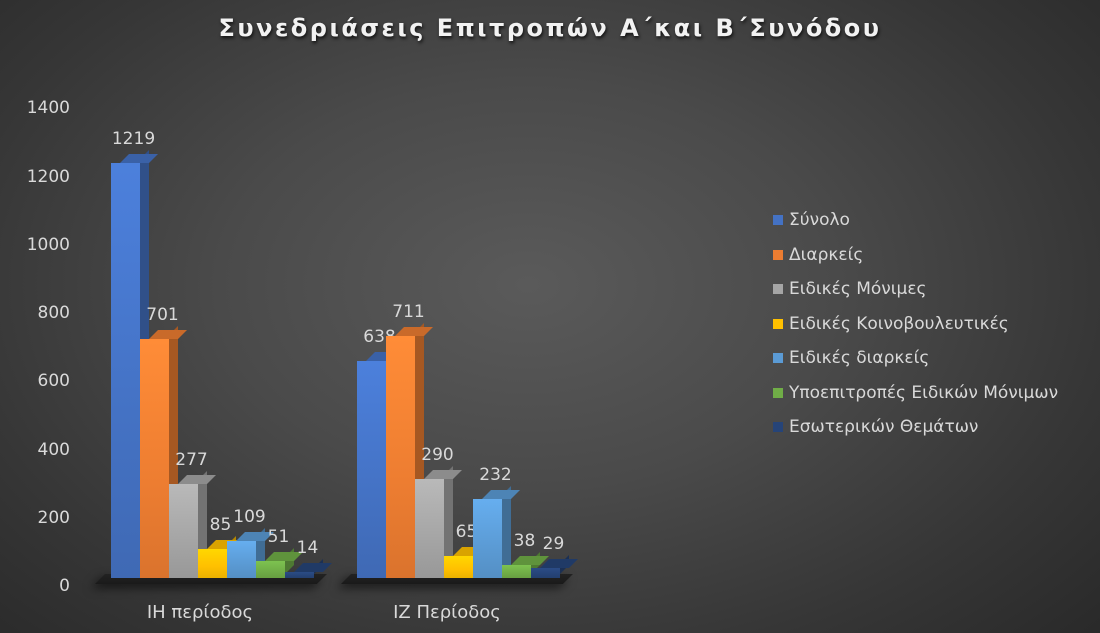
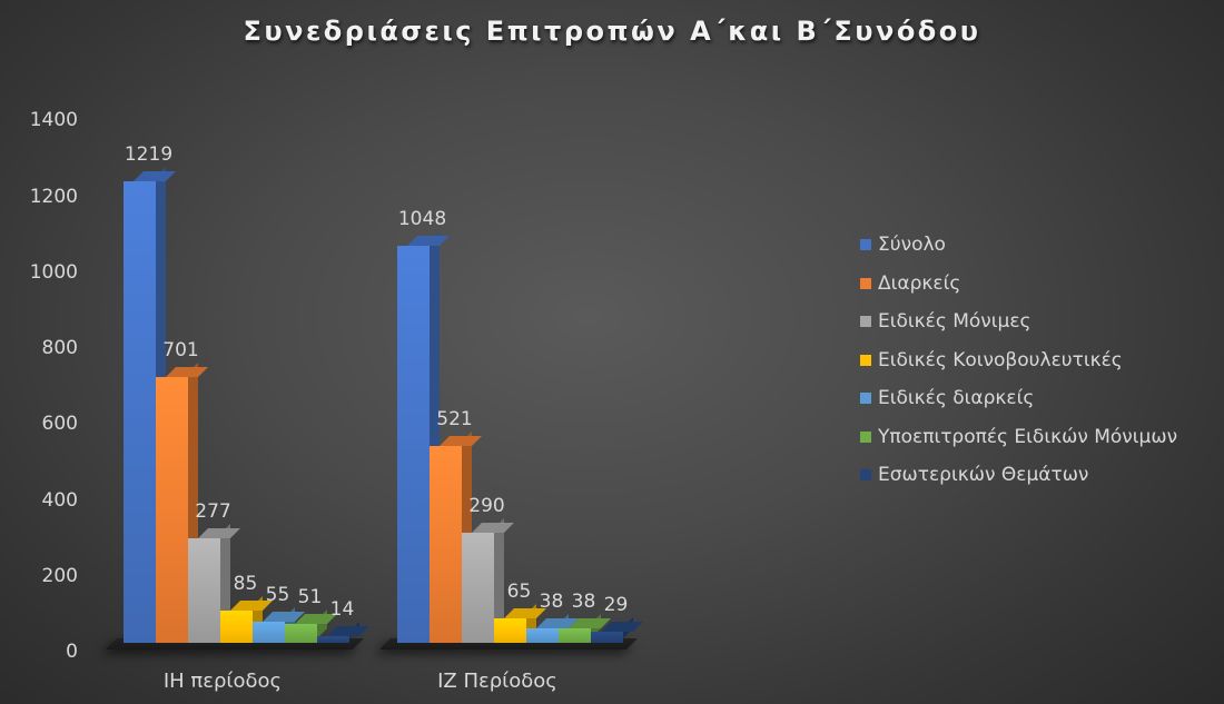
Ειδικές διαρκείς/ΙΗ περίοδος: 109 -> 55
Σύνολο/ΙΖ Περίοδος: 638 -> 1048
Διαρκείς/ΙΖ Περίοδος: 711 -> 521
Ειδικές διαρκείς/ΙΖ Περίοδος: 232 -> 38
